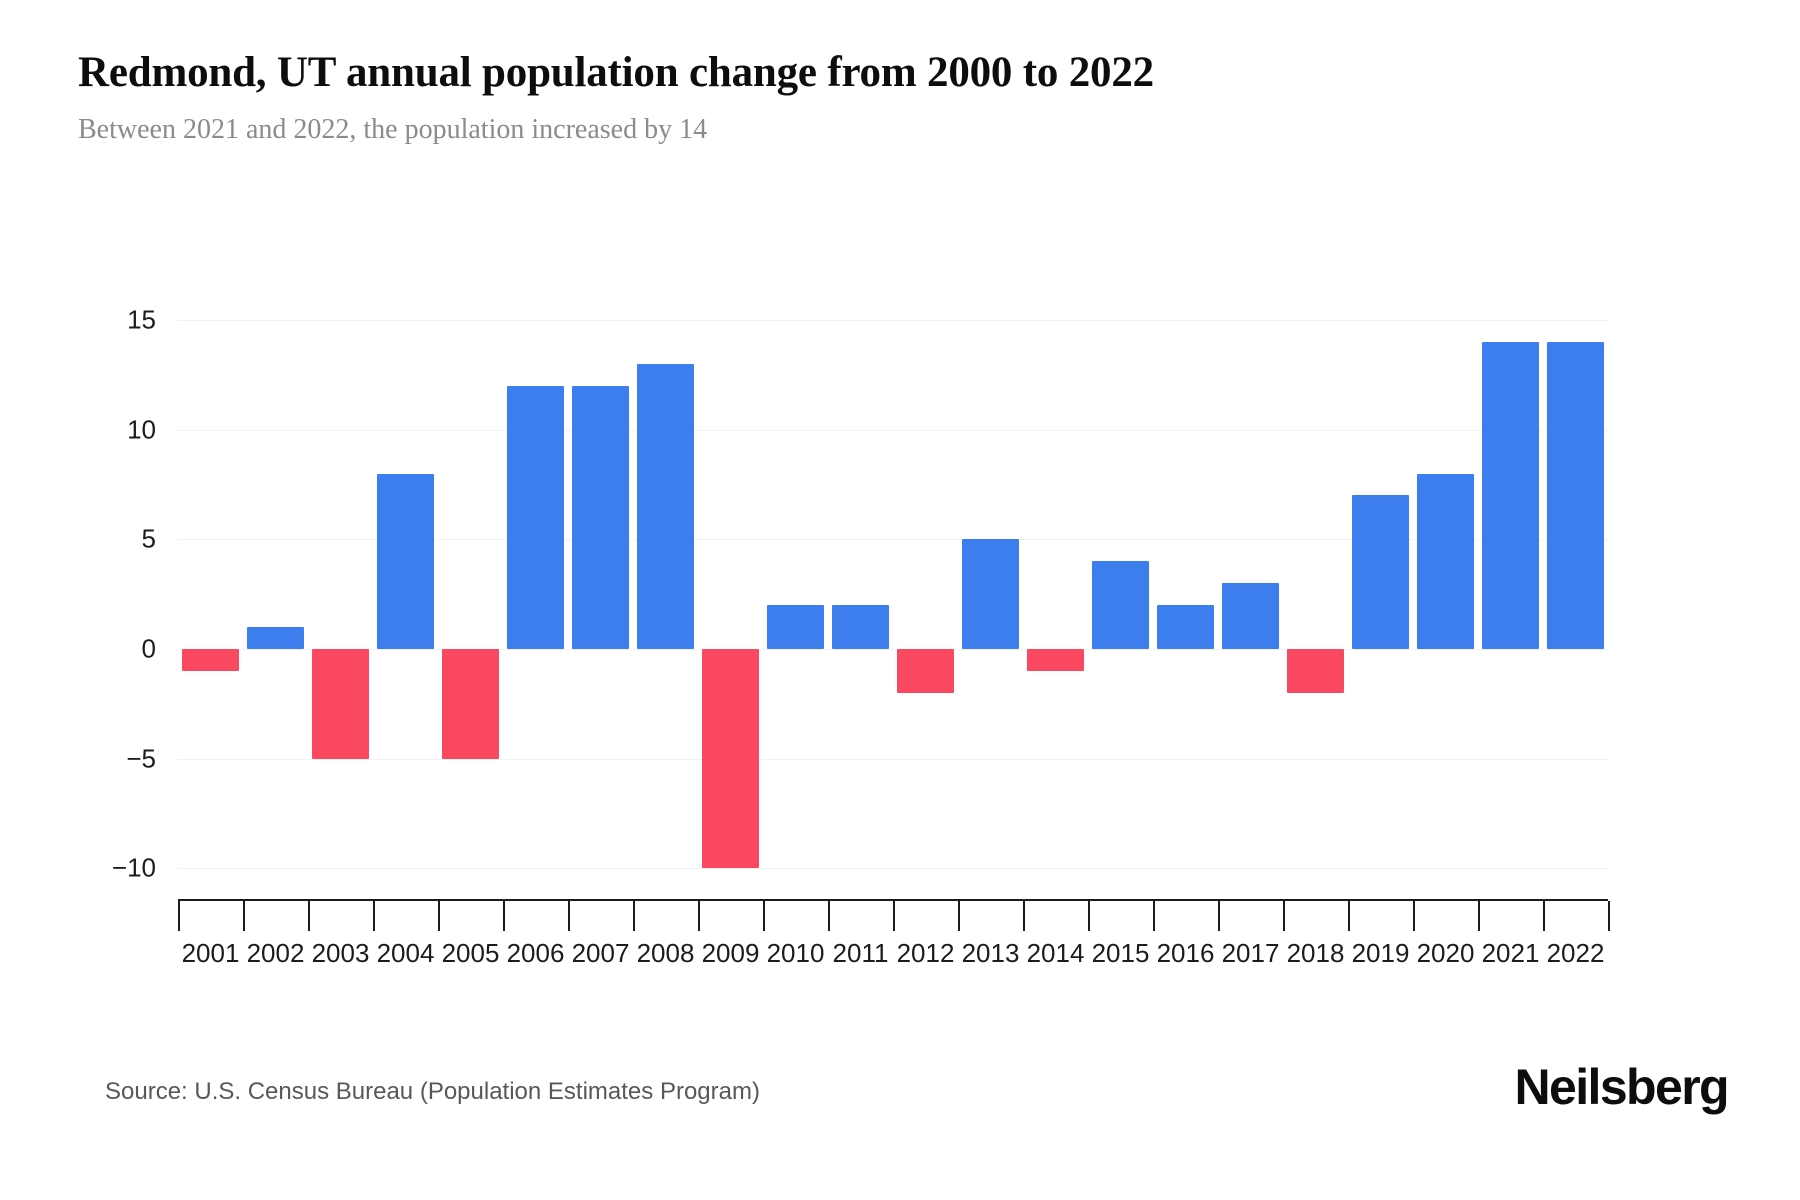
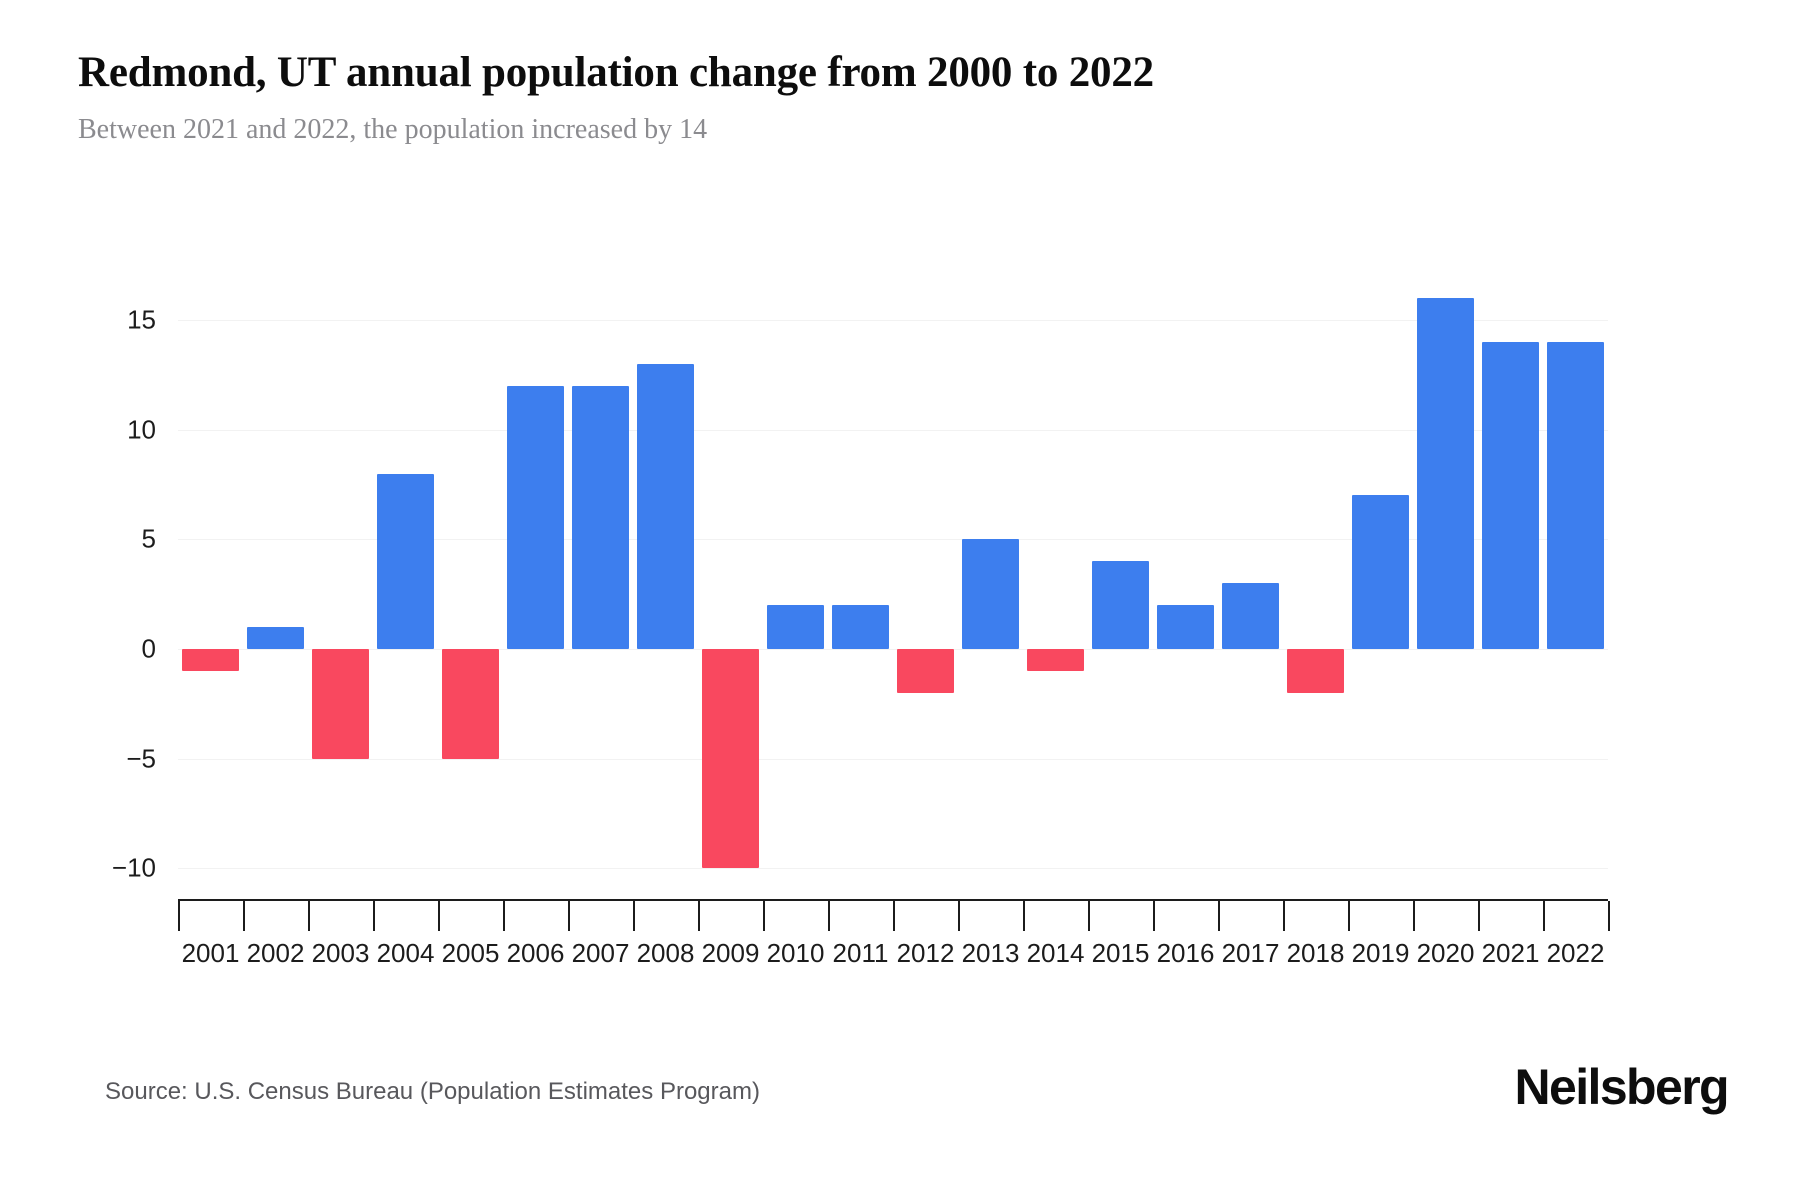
2020: 8 -> 16
